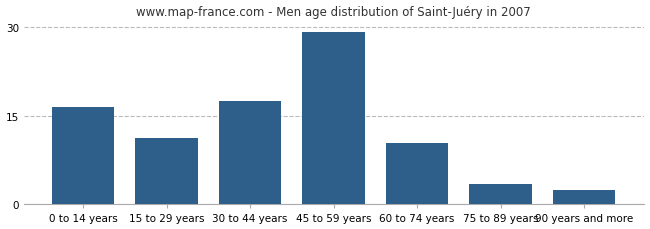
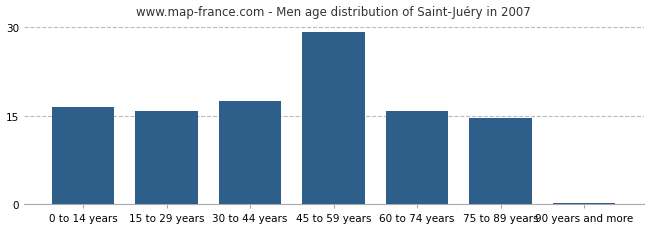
15 to 29 years: 11.2 -> 15.9
60 to 74 years: 10.4 -> 15.9
75 to 89 years: 3.4 -> 14.7
90 years and more: 2.4 -> 0.3
